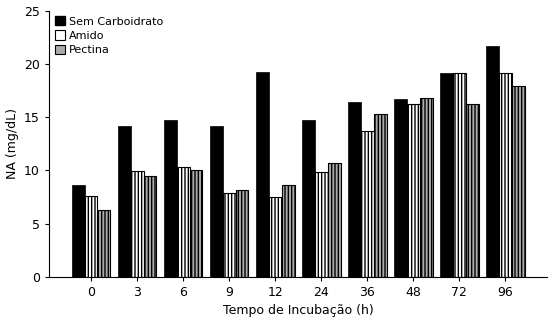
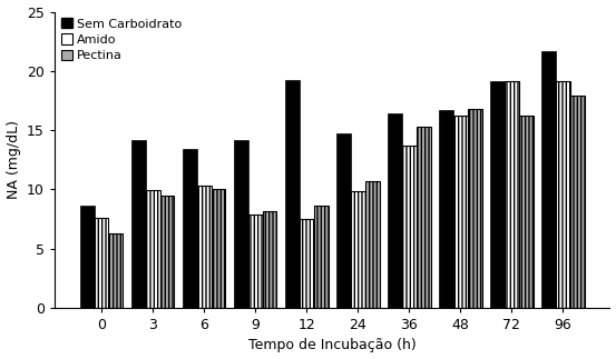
Sem Carboidrato/6: 14.7 -> 13.4
